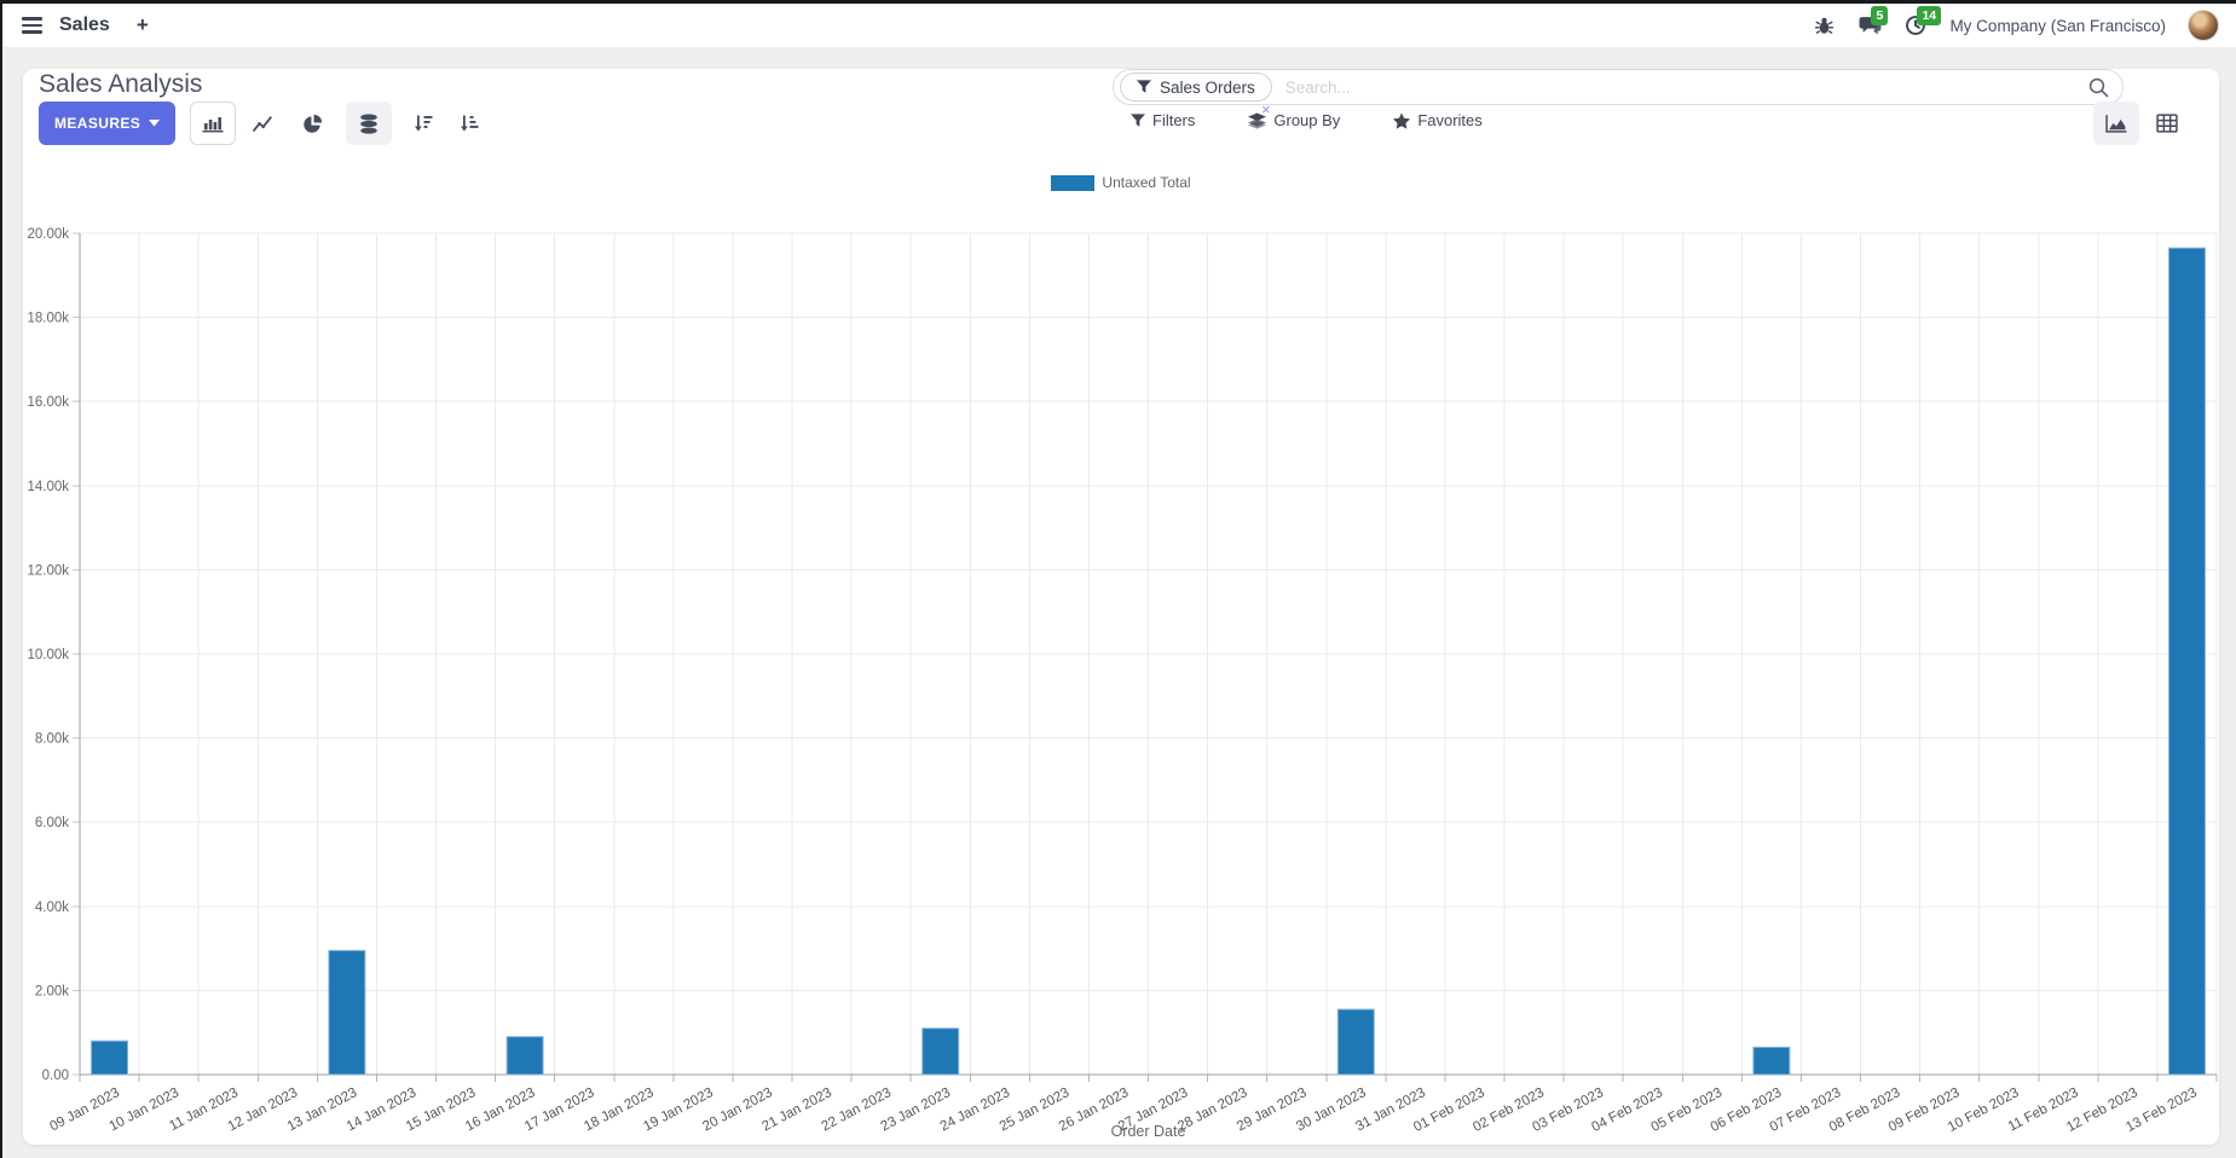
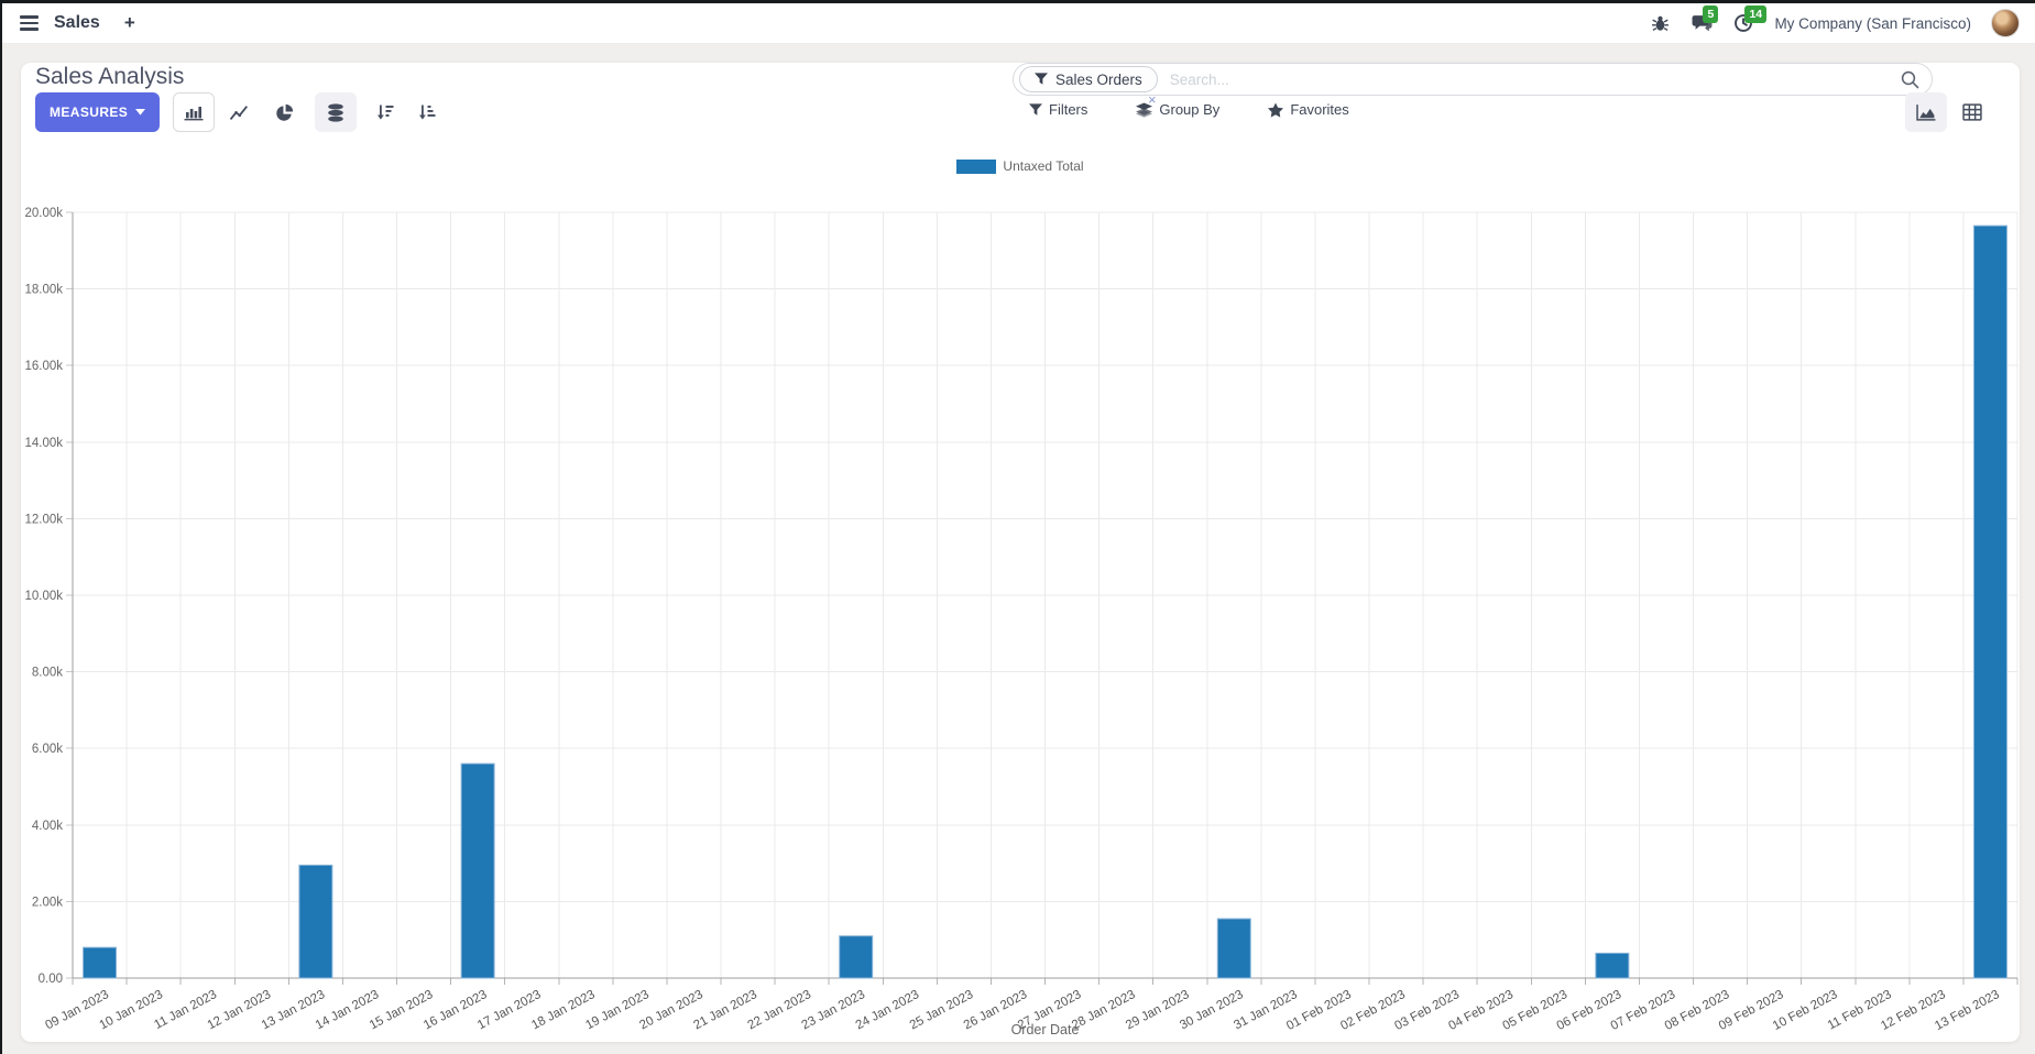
16 Jan 2023: 0.9k -> 5.6k
